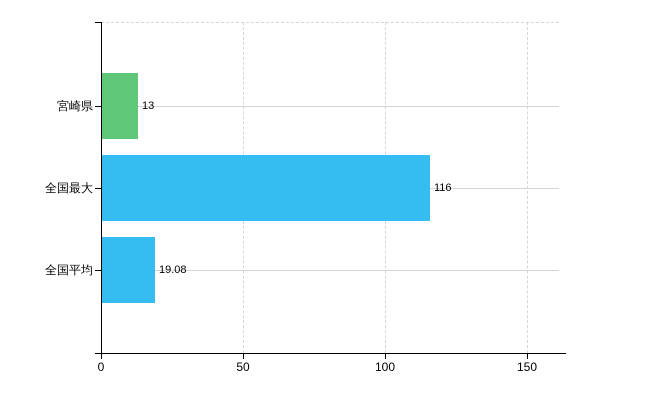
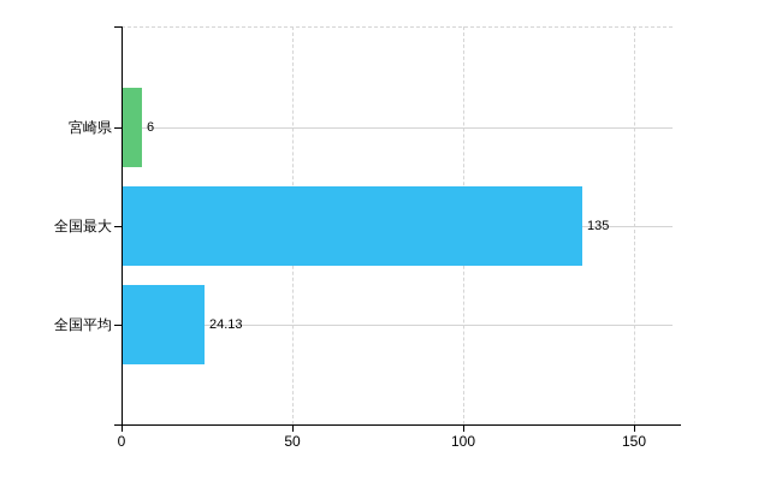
宮崎県: 13 -> 6
全国最大: 116 -> 135
全国平均: 19.08 -> 24.13
